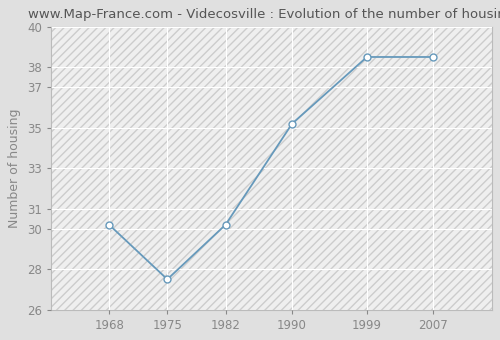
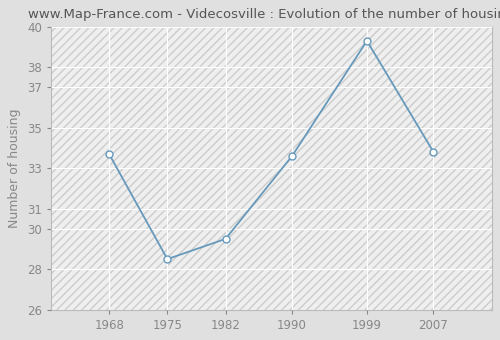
1968: 30.2 -> 33.7
1975: 27.5 -> 28.5
1982: 30.2 -> 29.5
1990: 35.2 -> 33.6
1999: 38.5 -> 39.3
2007: 38.5 -> 33.8
